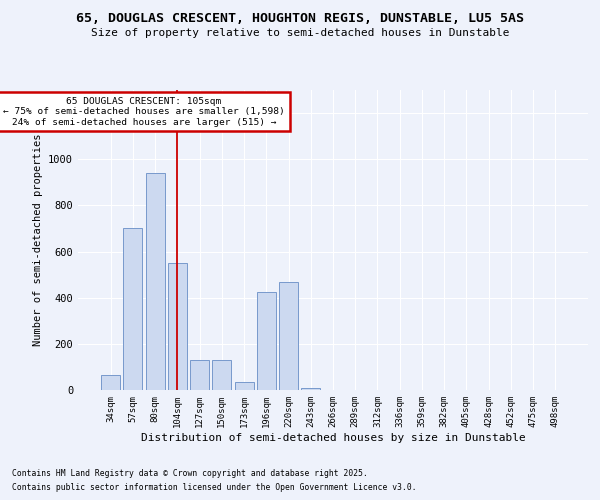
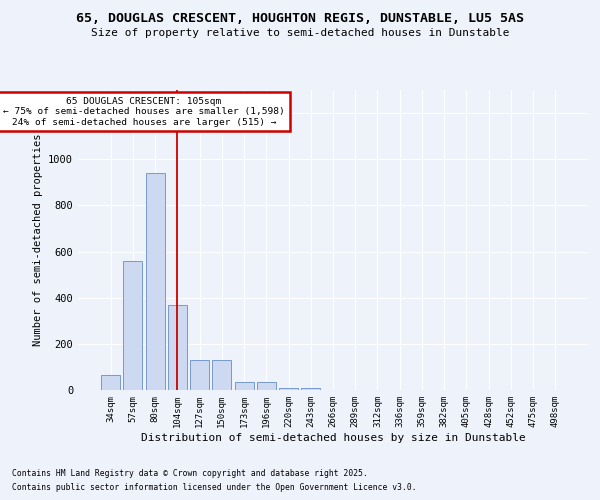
57sqm: 700 -> 560
104sqm: 550 -> 370
196sqm: 425 -> 35
220sqm: 470 -> 10
